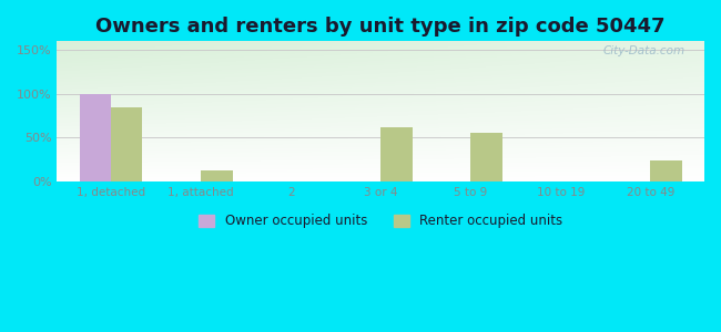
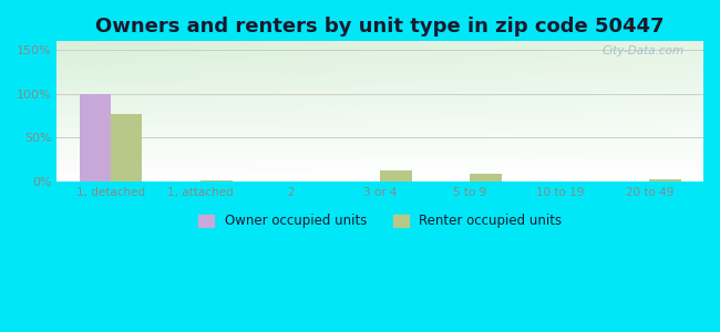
Renter occupied units/1, detached: 84% -> 77%
Renter occupied units/1, attached: 12% -> 1%
Renter occupied units/3 or 4: 62% -> 13%
Renter occupied units/5 to 9: 56% -> 9%
Renter occupied units/20 to 49: 24% -> 2%
